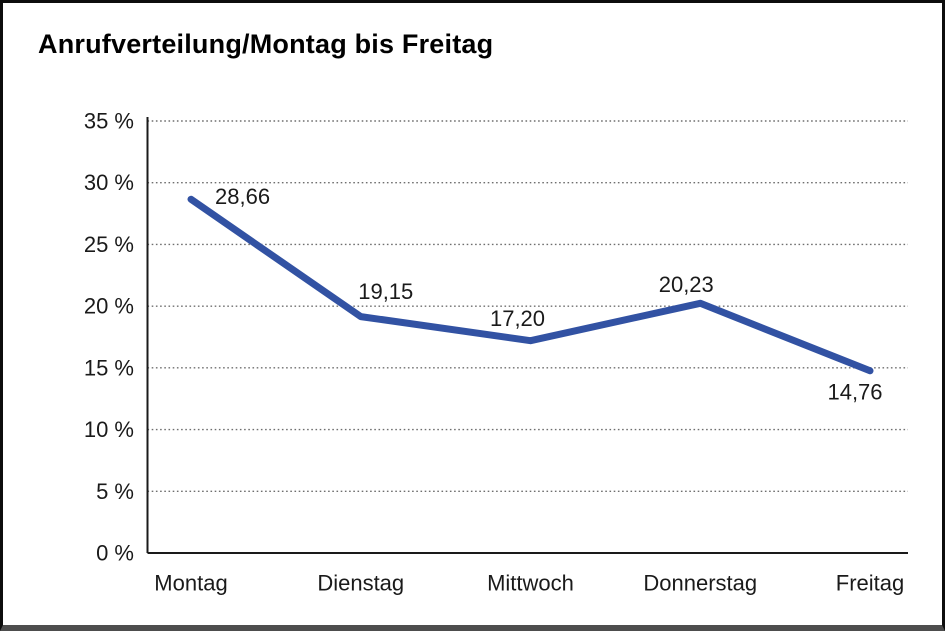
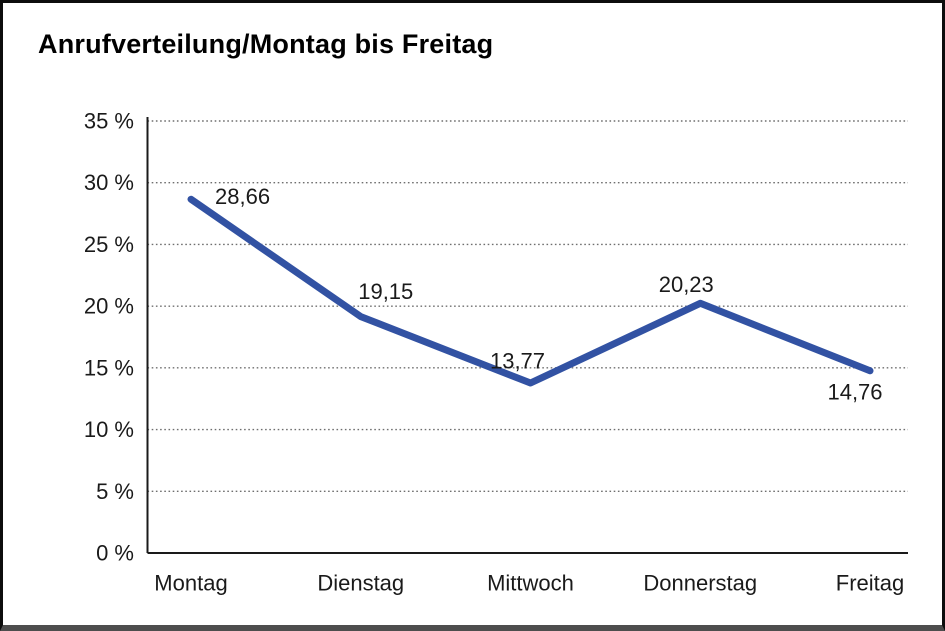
Mittwoch: 17,20 -> 13,77
